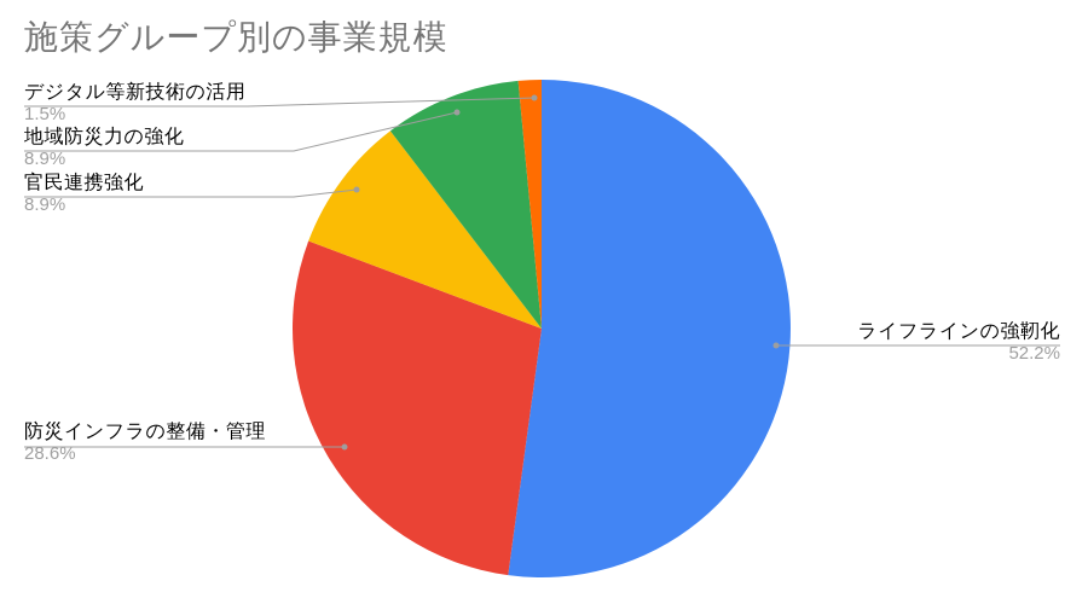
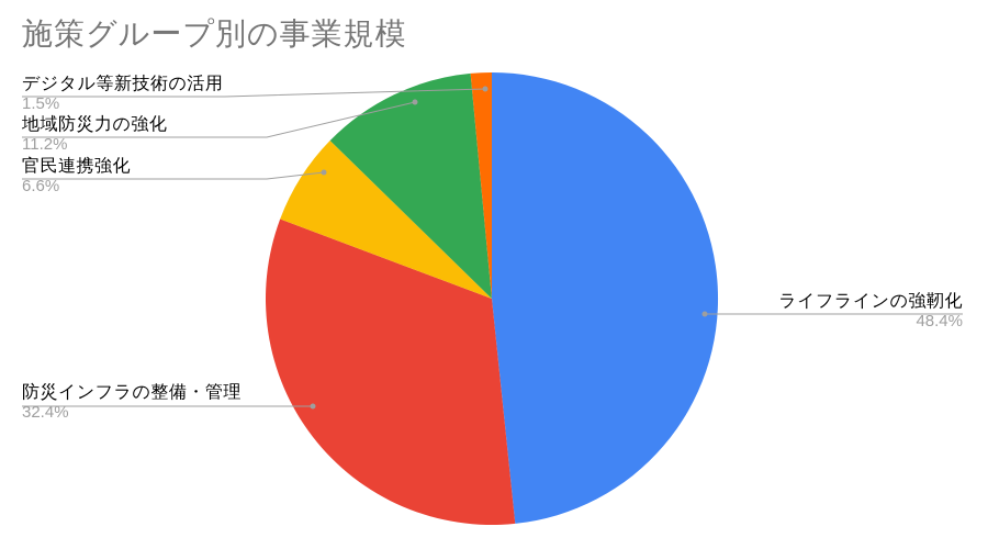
ライフラインの強靭化: 52.2% -> 48.4%
防災インフラの整備・管理: 28.6% -> 32.4%
官民連携強化: 8.9% -> 6.6%
地域防災力の強化: 8.9% -> 11.2%
